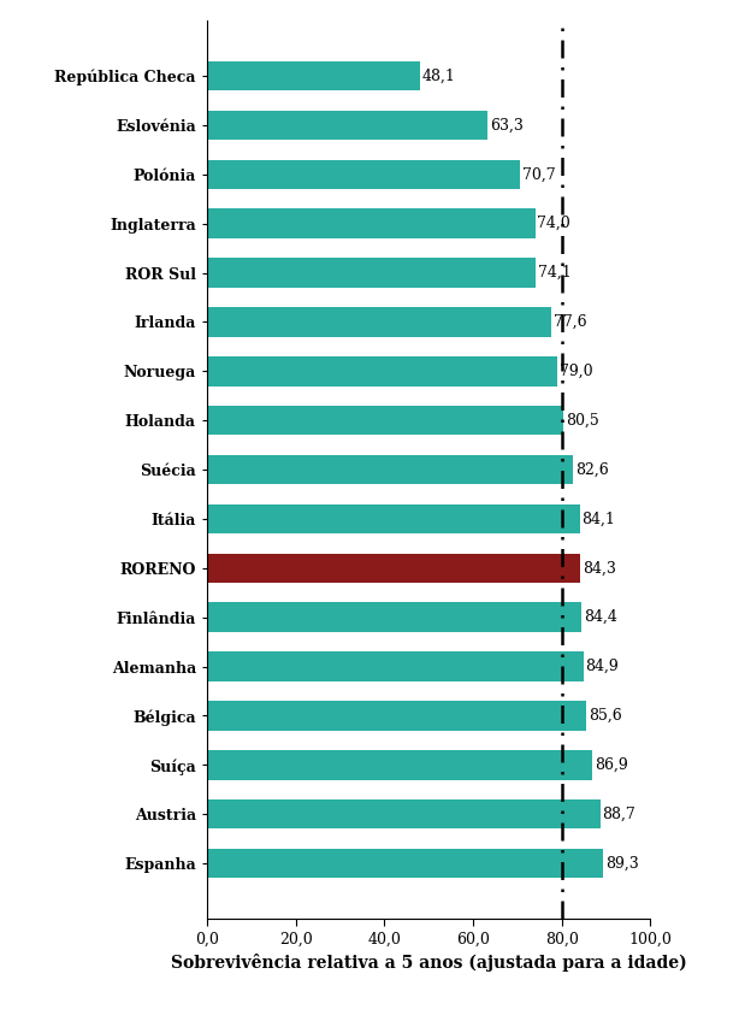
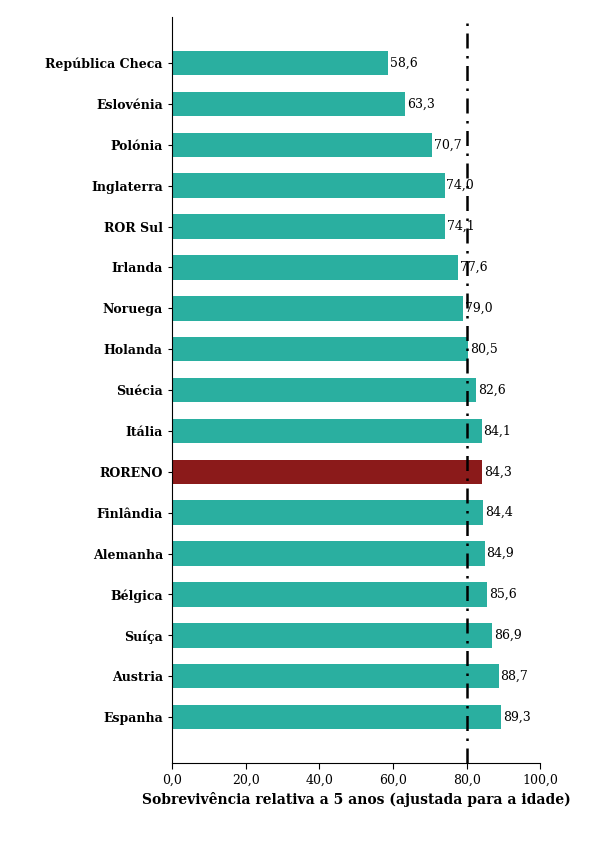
República Checa: 48,1 -> 58,6
